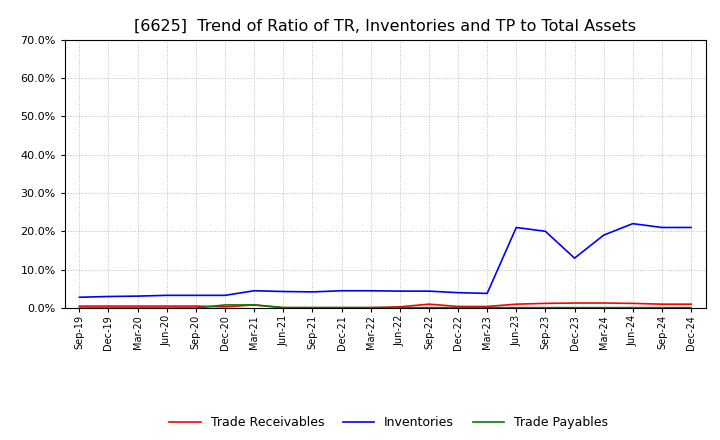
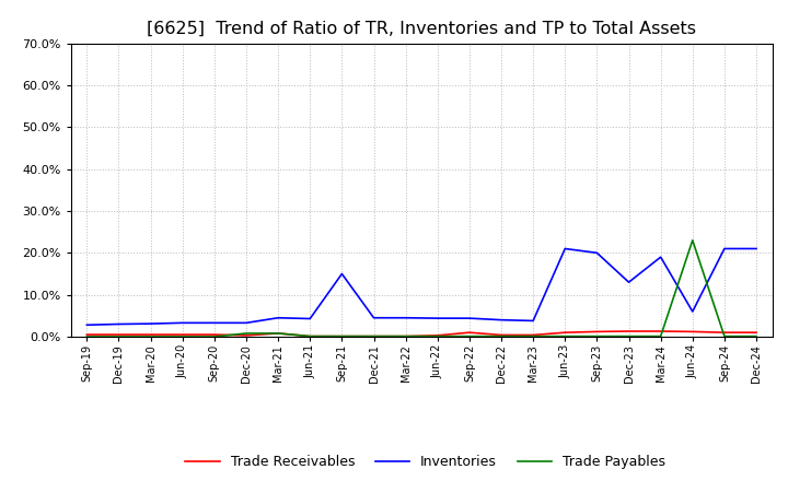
Inventories/Sep-21: 4.2% -> 15.0%
Inventories/Jun-24: 22.0% -> 6.0%
Trade Payables/Jun-24: 0.1% -> 23.0%
